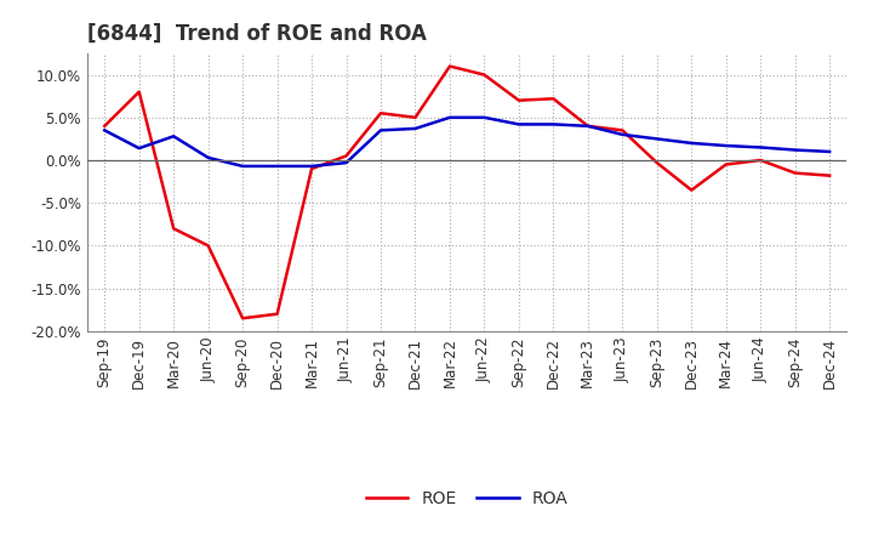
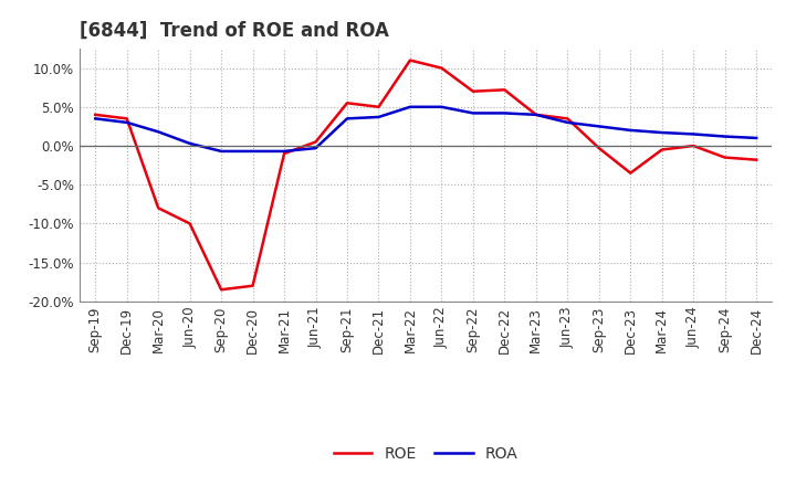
ROE/Dec-19: 8.0% -> 3.5%
ROA/Dec-19: 1.4% -> 3.0%
ROA/Mar-20: 2.8% -> 1.8%
